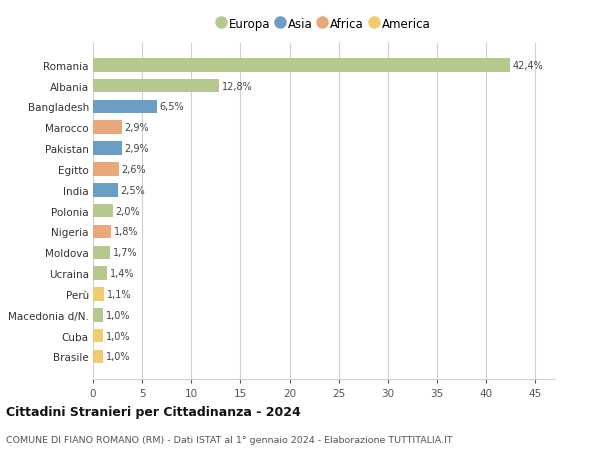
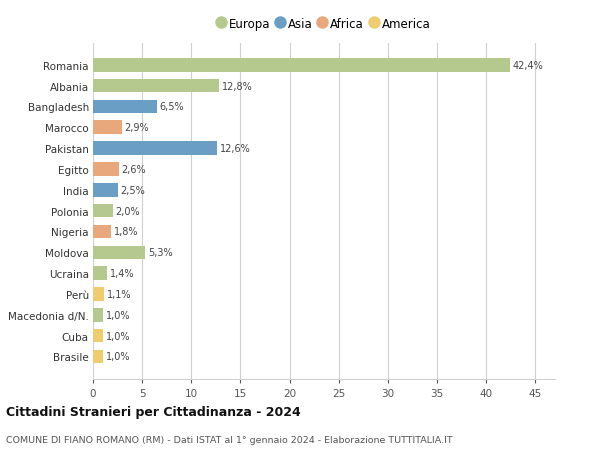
Pakistan: 2,9% -> 12,6%
Moldova: 1,7% -> 5,3%
